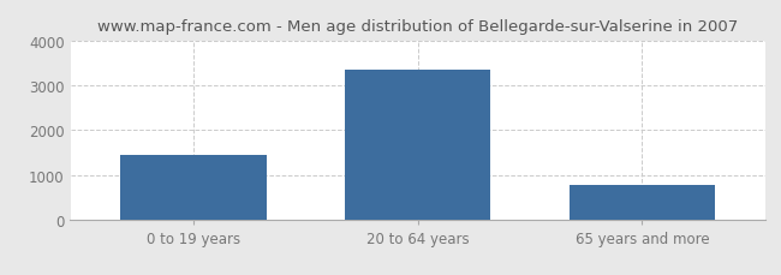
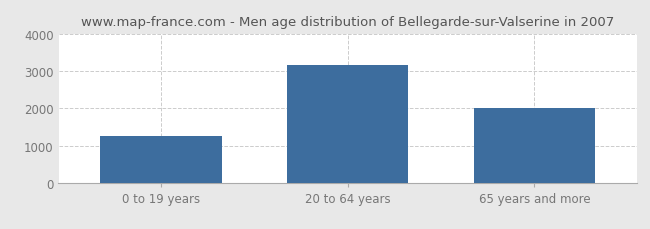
0 to 19 years: 1450 -> 1250
20 to 64 years: 3340 -> 3150
65 years and more: 780 -> 2000
